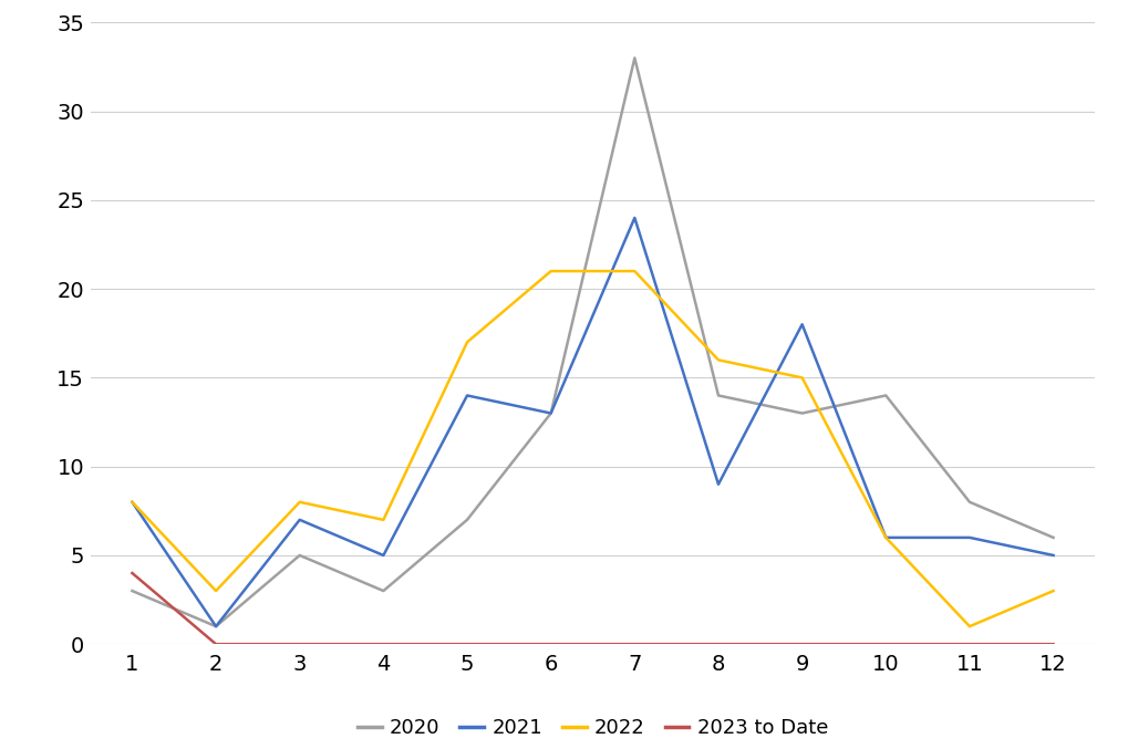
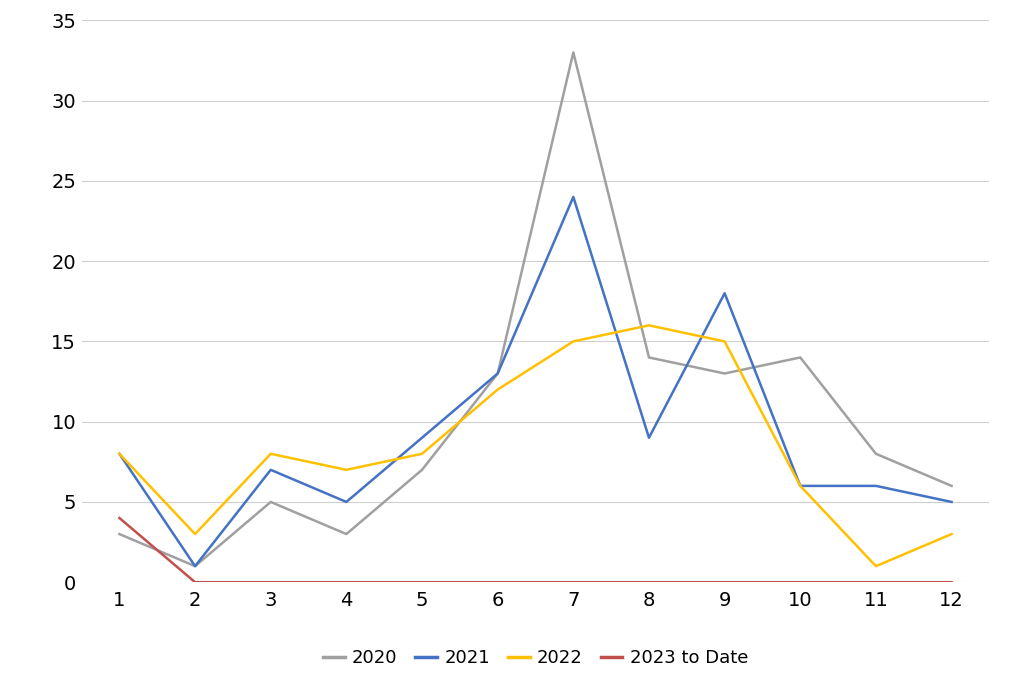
2021/5: 14 -> 9
2022/5: 17 -> 8
2022/6: 21 -> 12
2022/7: 21 -> 15
